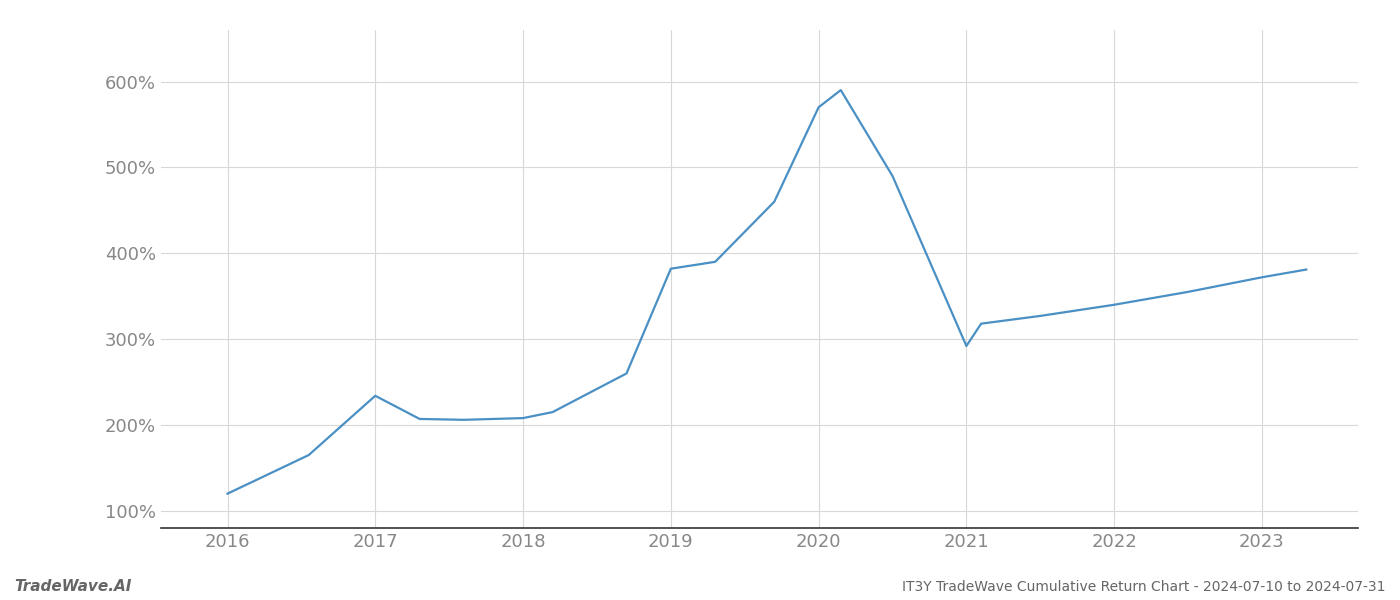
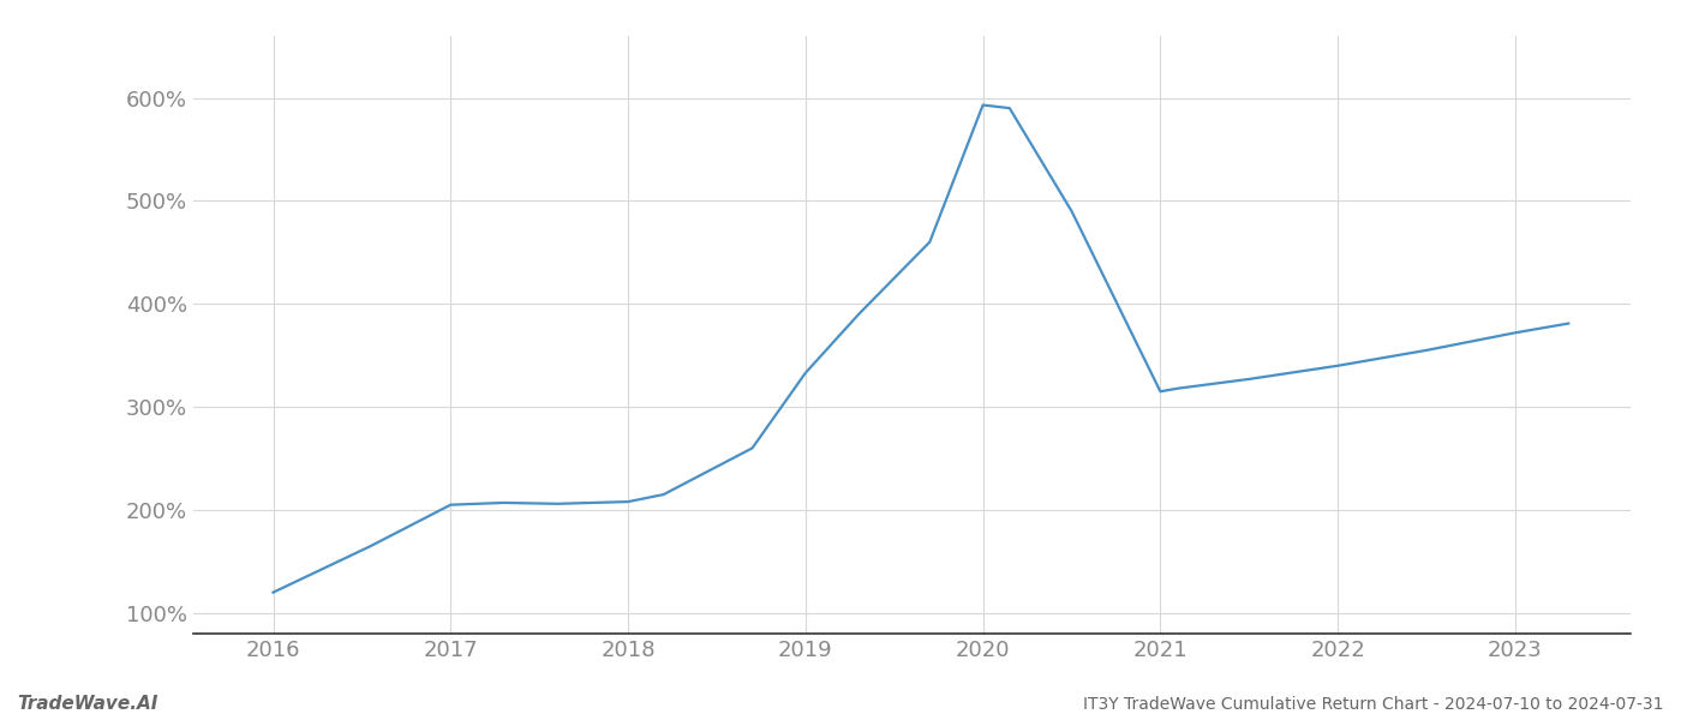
2017: 234% -> 205%
2019: 382% -> 333%
2020: 570% -> 593%
2021: 292% -> 315%
